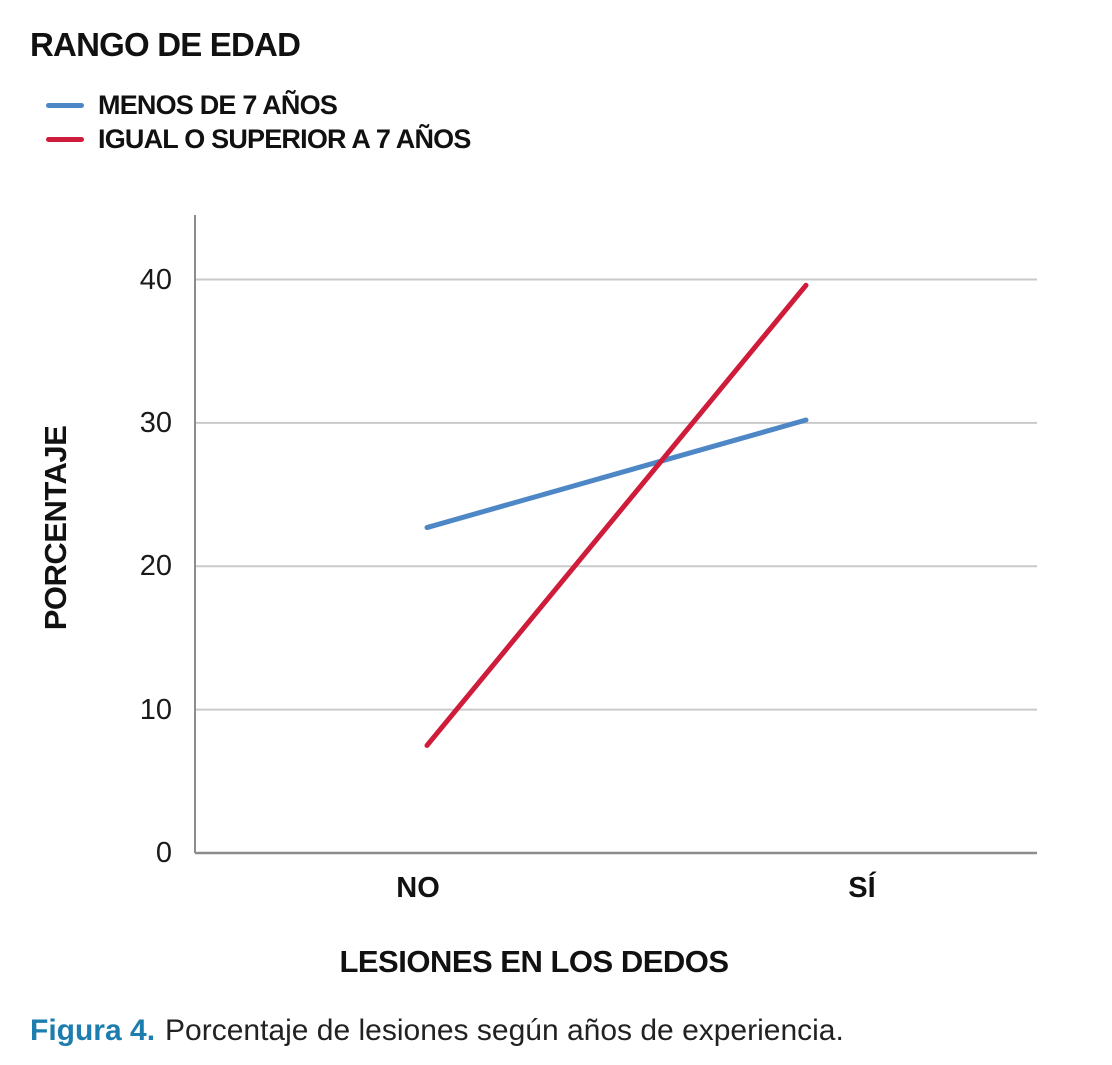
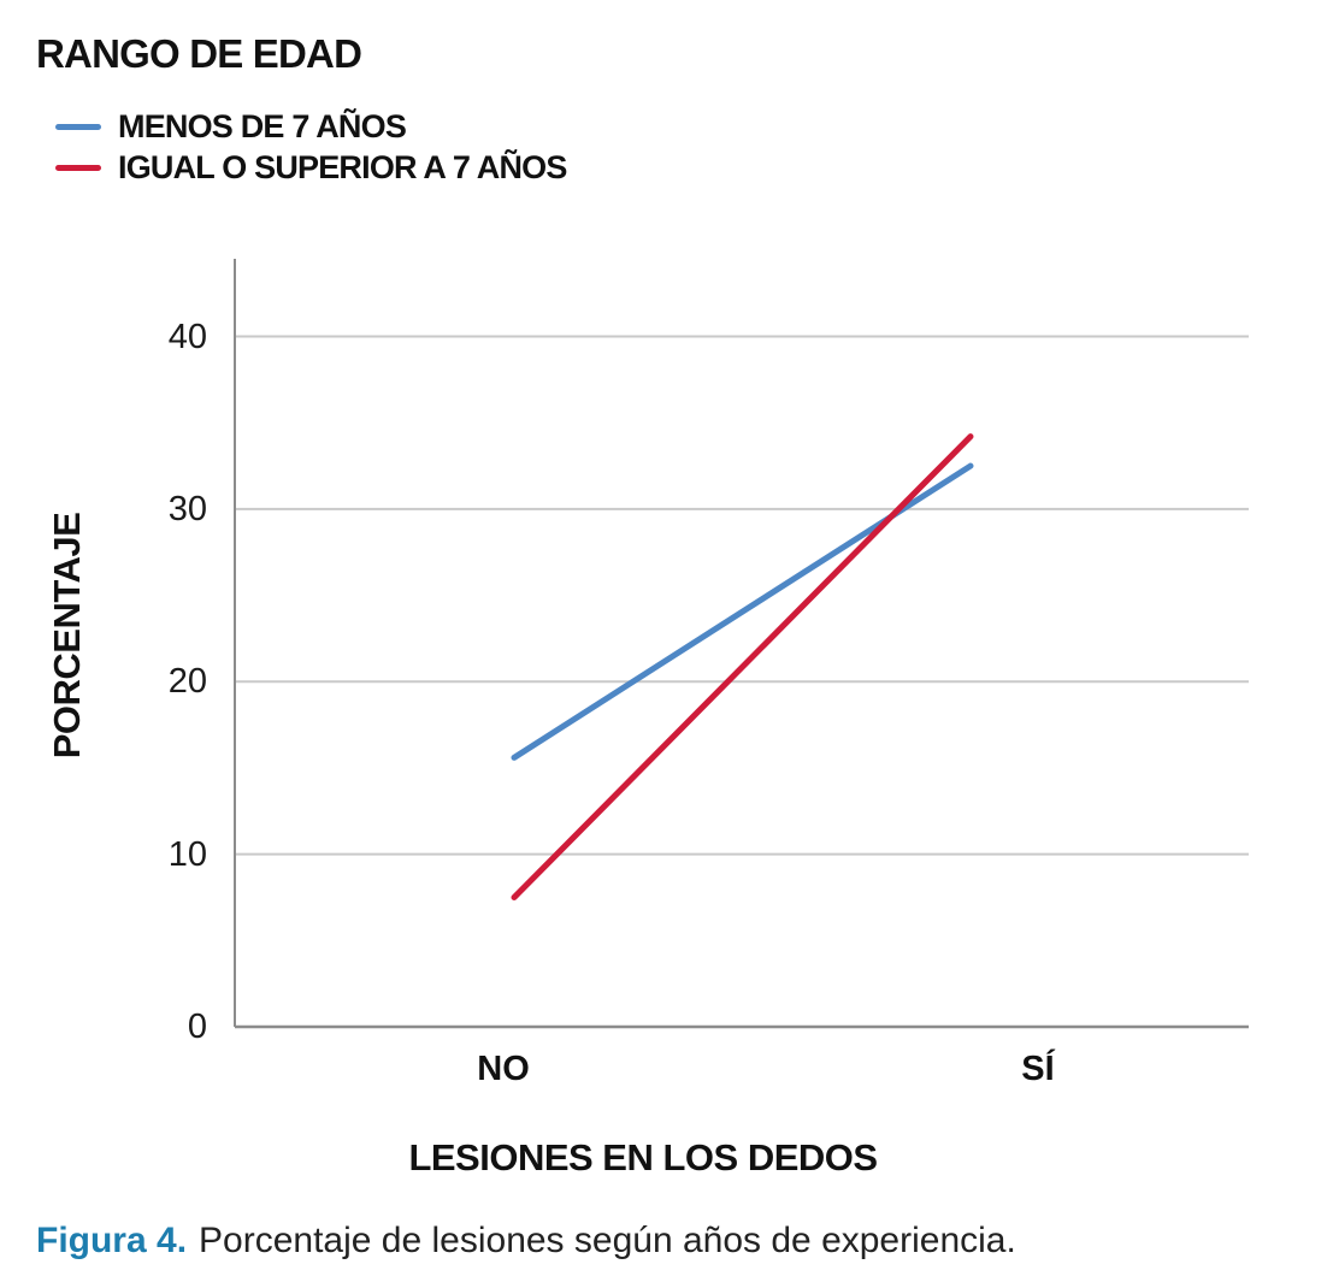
MENOS DE 7 AÑOS/NO: 22.7 -> 15.6
MENOS DE 7 AÑOS/SÍ: 30.2 -> 32.5
IGUAL O SUPERIOR A 7 AÑOS/SÍ: 39.6 -> 34.2
